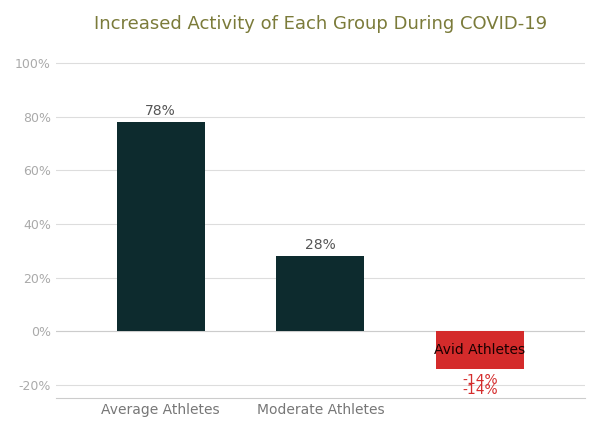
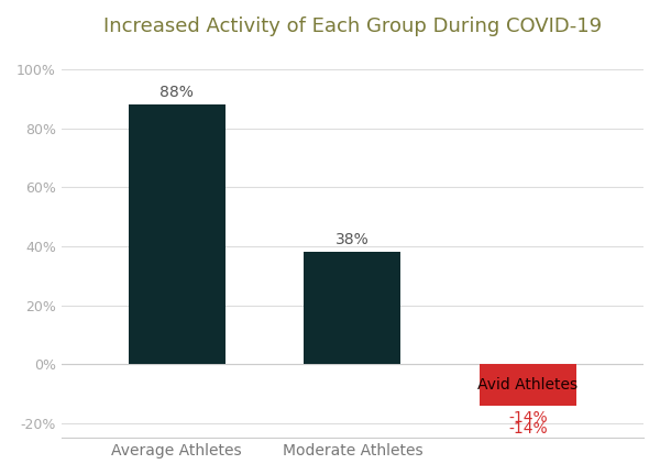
Average Athletes: 78% -> 88%
Moderate Athletes: 28% -> 38%
